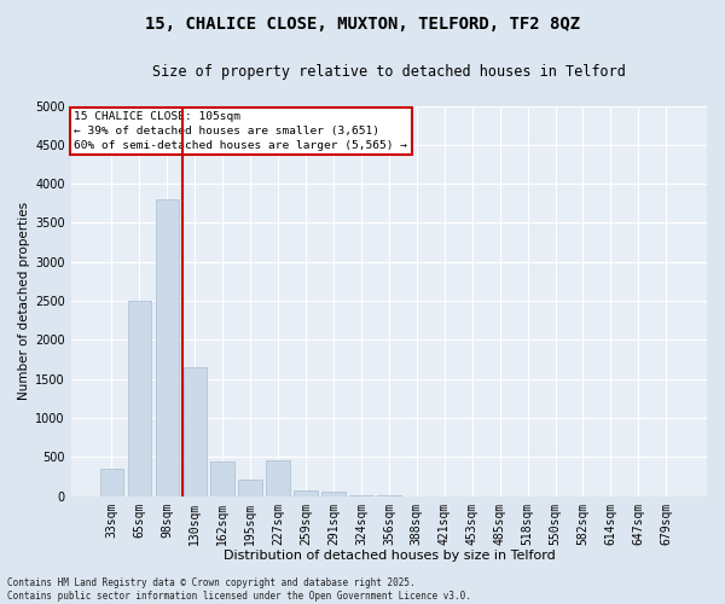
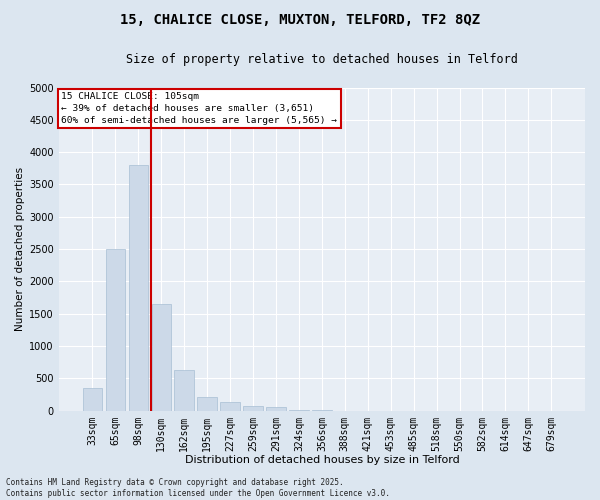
162sqm: 440 -> 630
227sqm: 460 -> 130
